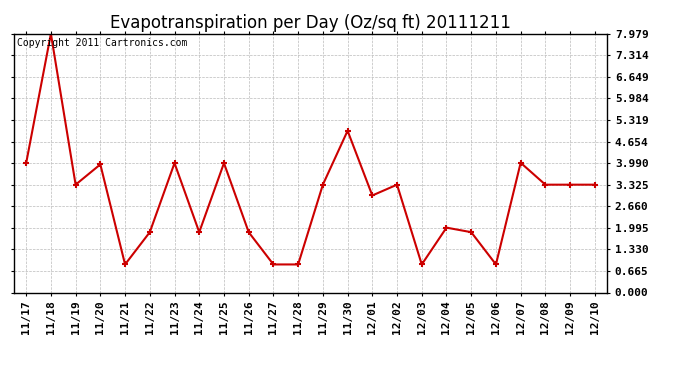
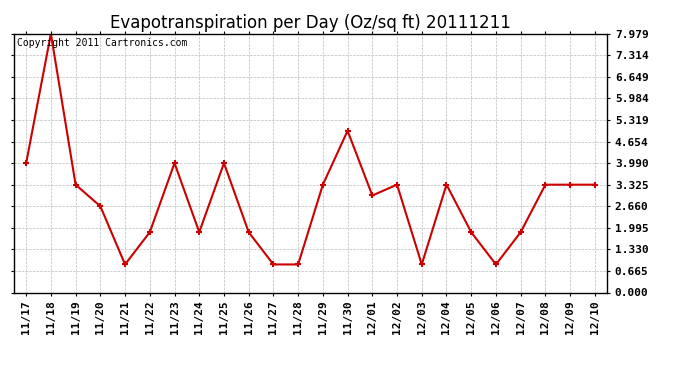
11/20: 3.95 -> 2.66
12/04: 2.00 -> 3.33
12/07: 4.00 -> 1.86
